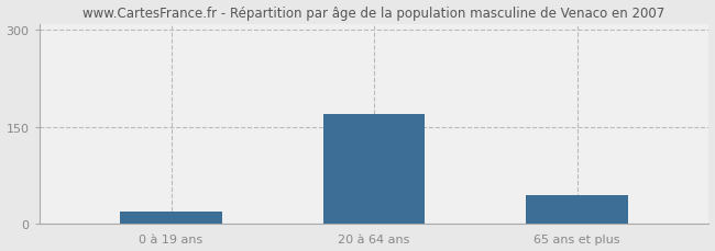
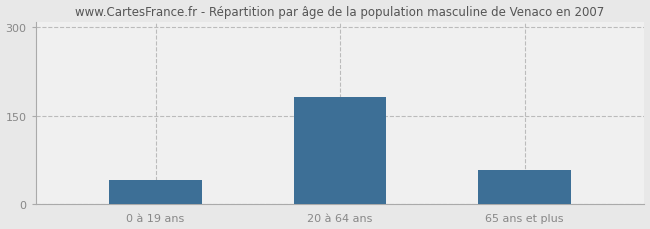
0 à 19 ans: 18 -> 40
20 à 64 ans: 170 -> 181
65 ans et plus: 44 -> 57
